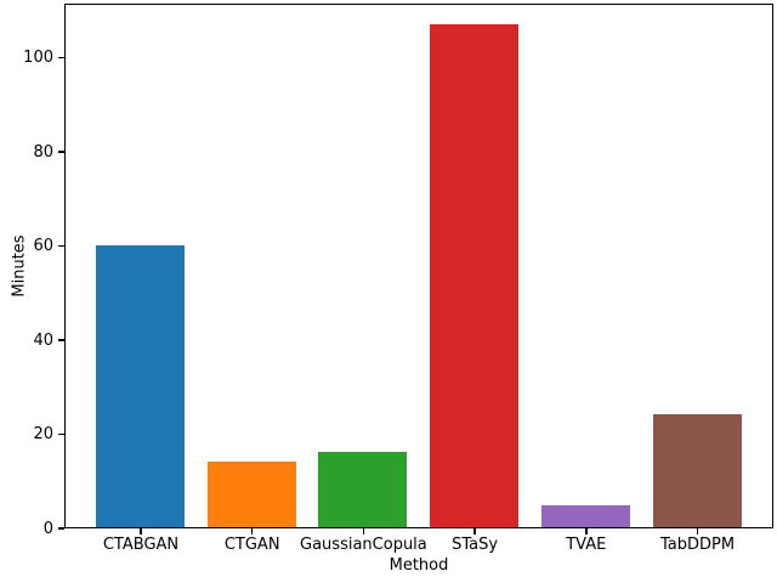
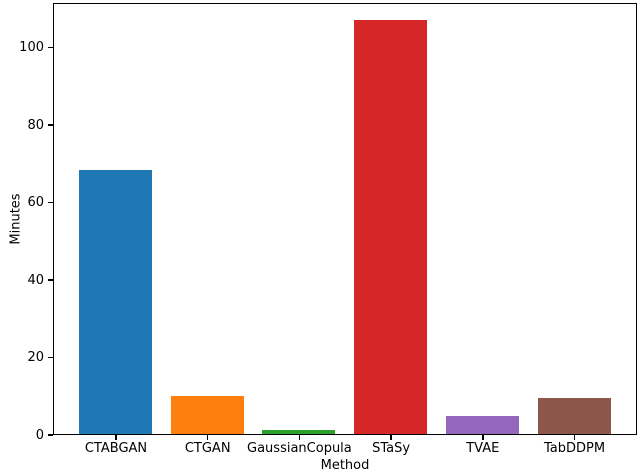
CTABGAN: 60 -> 68
CTGAN: 14 -> 10
GaussianCopula: 16 -> 1
TabDDPM: 24 -> 9
